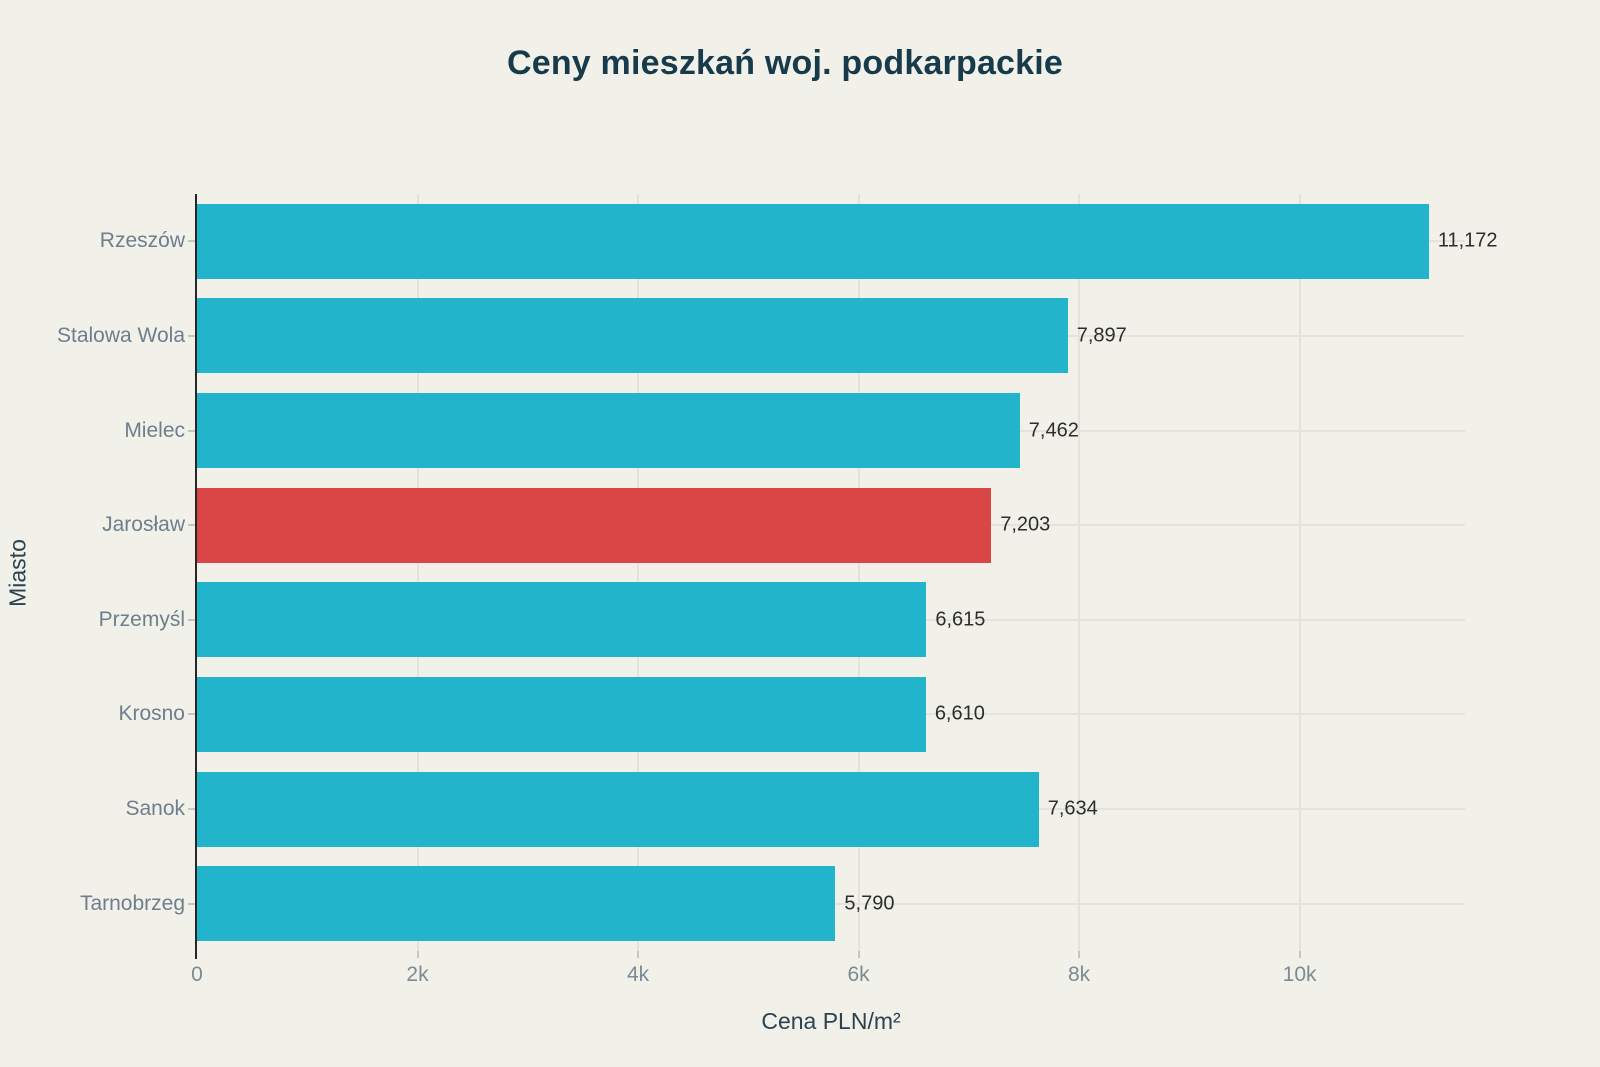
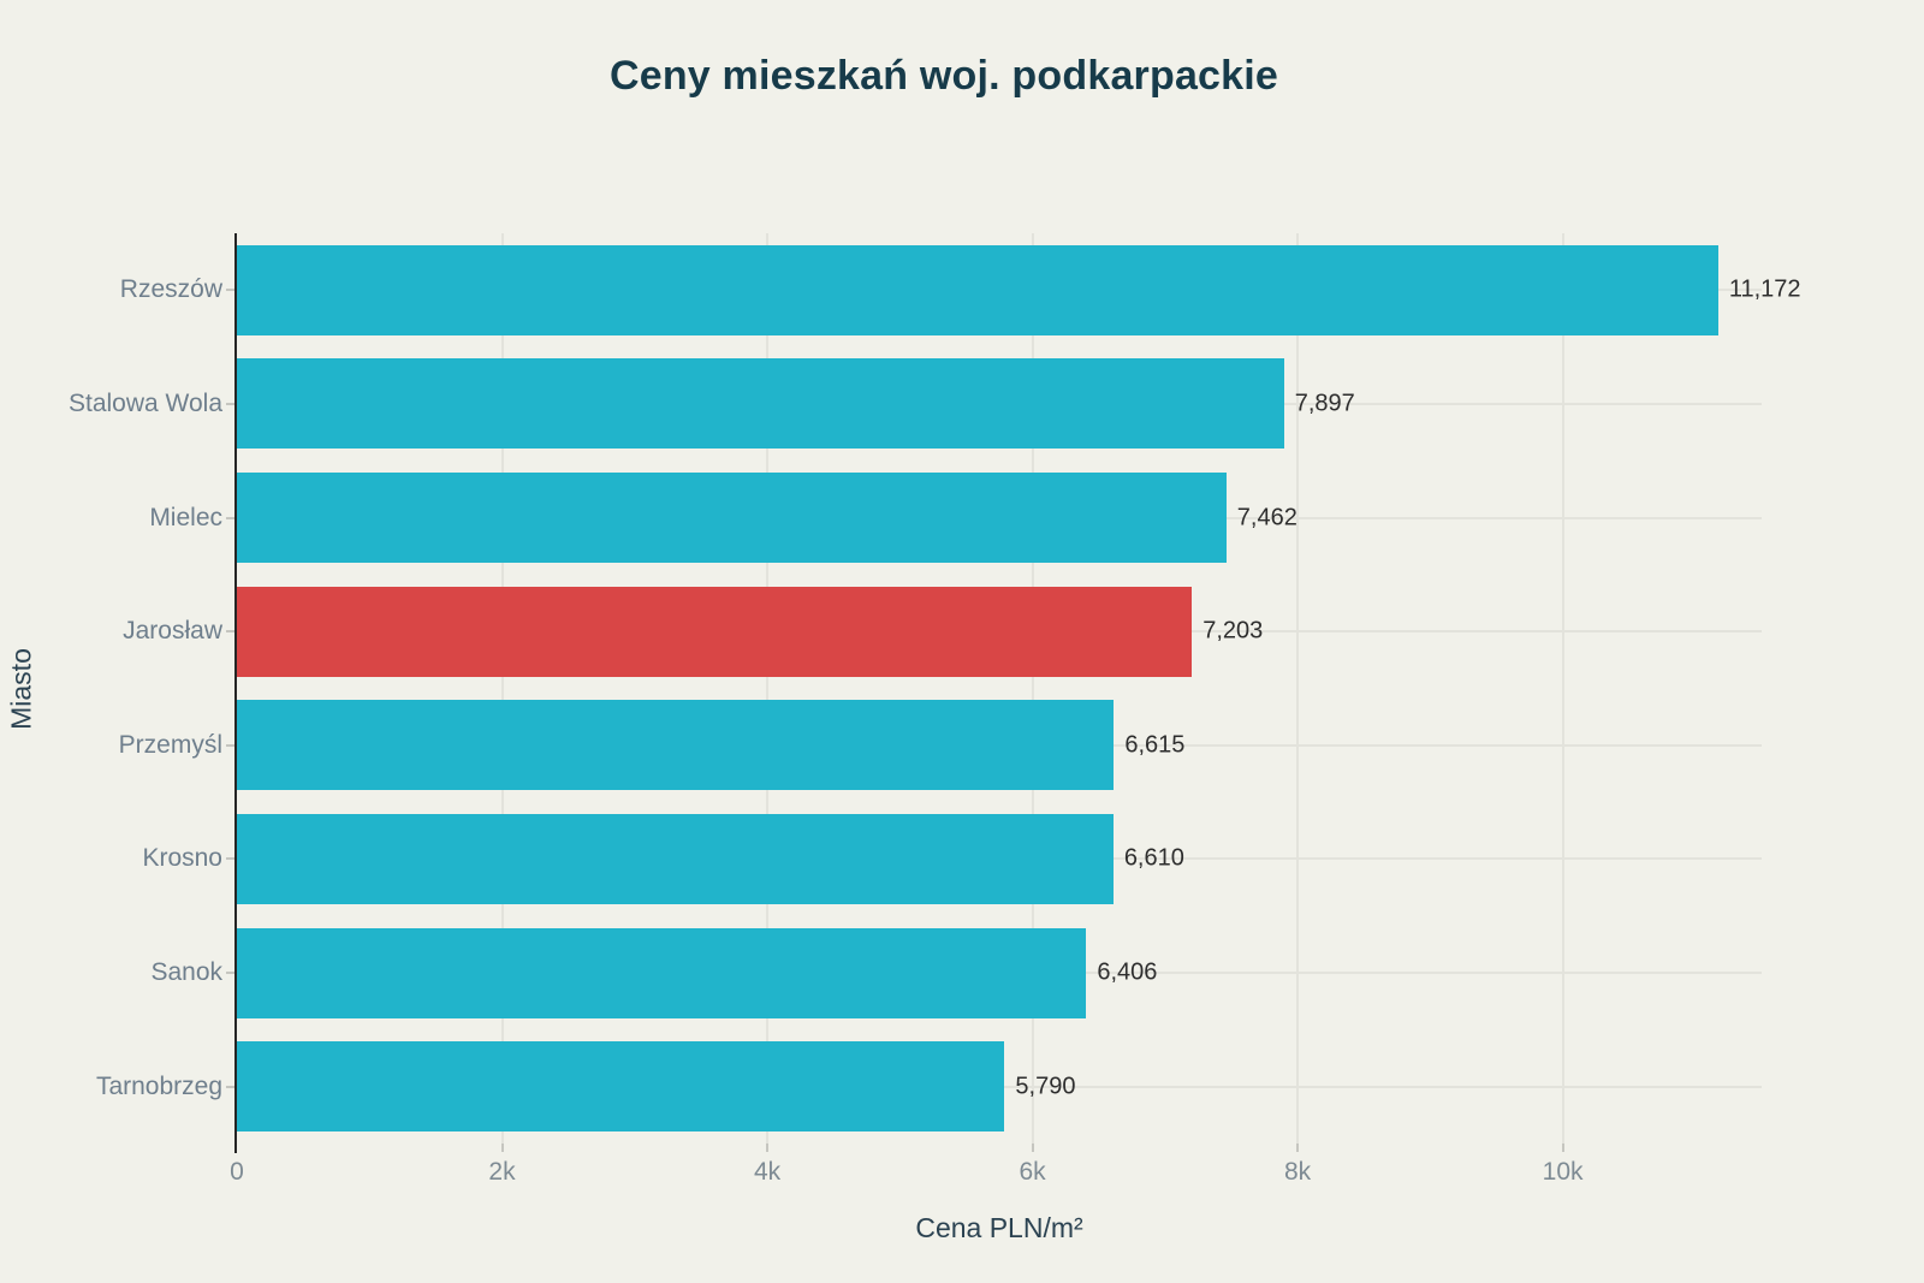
Sanok: 7,634 -> 6,406
